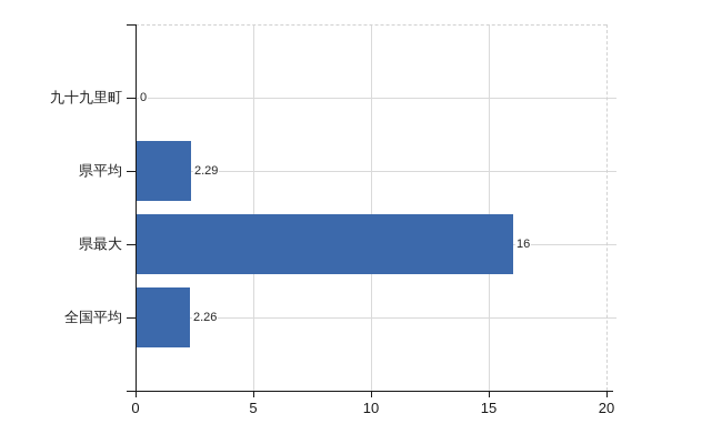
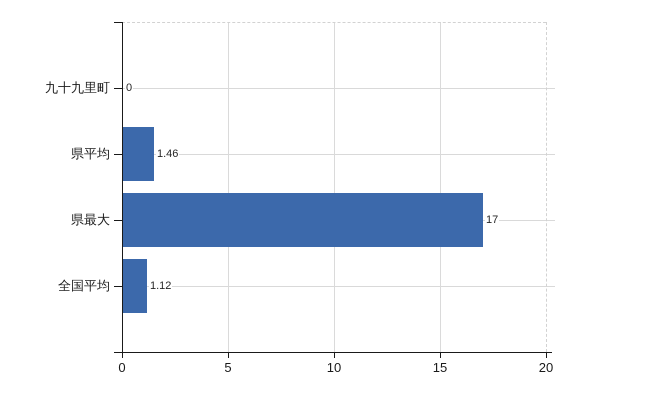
県平均: 2.29 -> 1.46
県最大: 16 -> 17
全国平均: 2.26 -> 1.12
